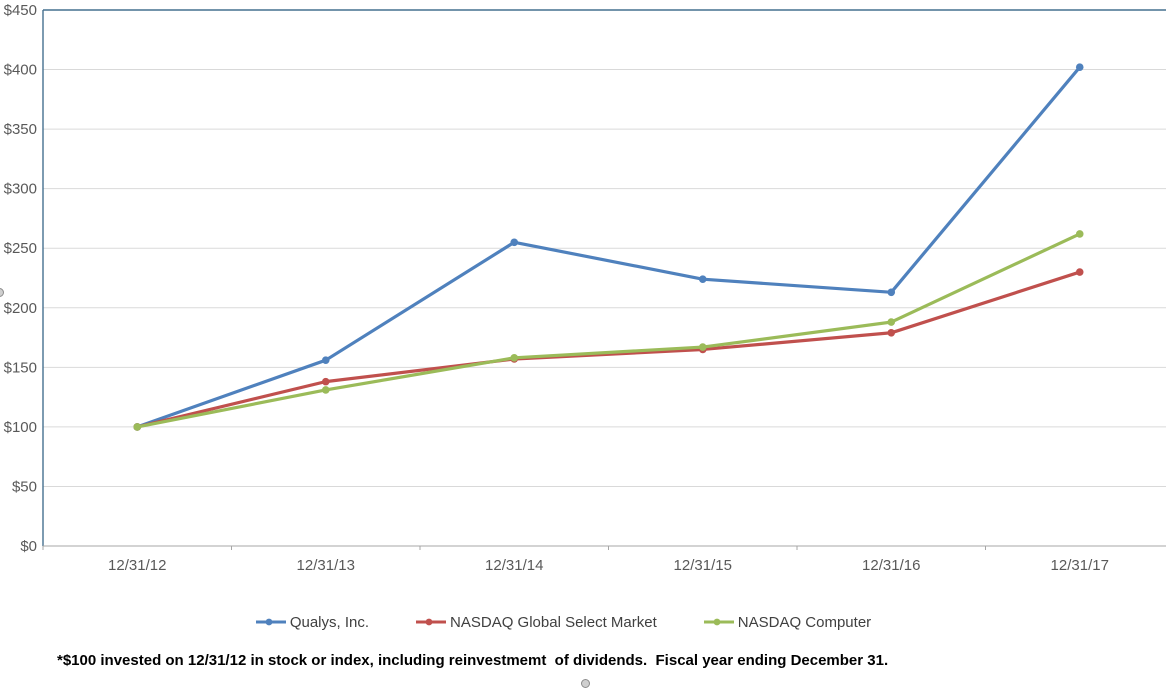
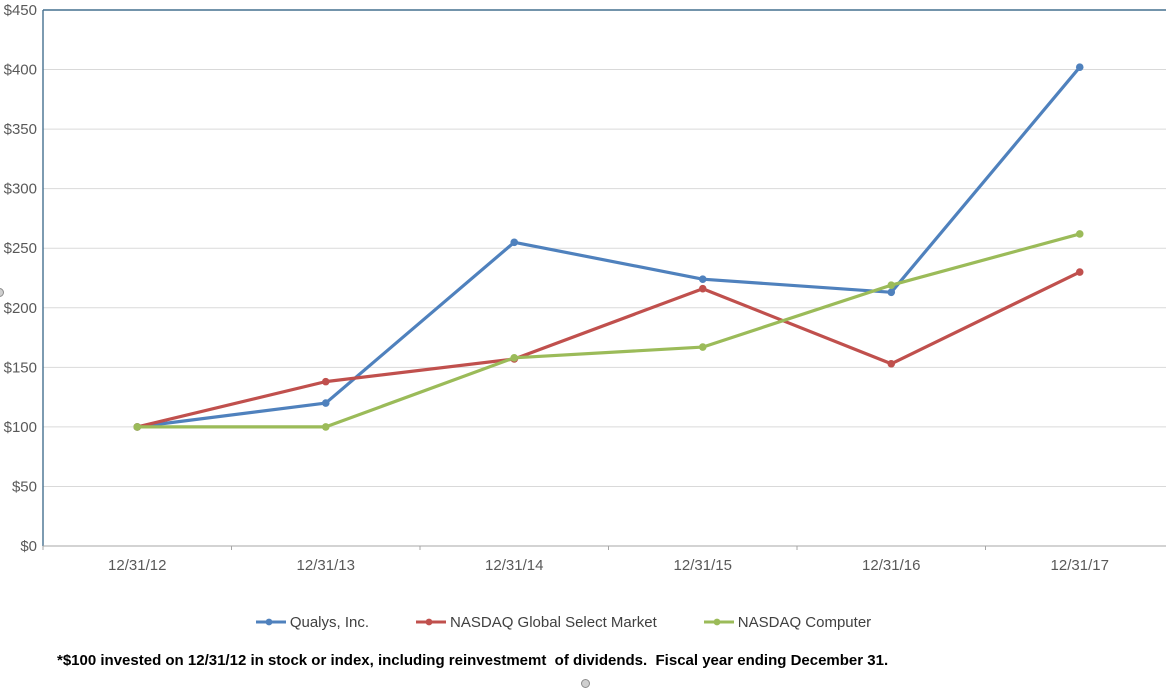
Qualys, Inc./12/31/13: $156 -> $120
NASDAQ Computer/12/31/13: $131 -> $100
NASDAQ Global Select Market/12/31/15: $165 -> $216
NASDAQ Global Select Market/12/31/16: $179 -> $153
NASDAQ Computer/12/31/16: $188 -> $219
